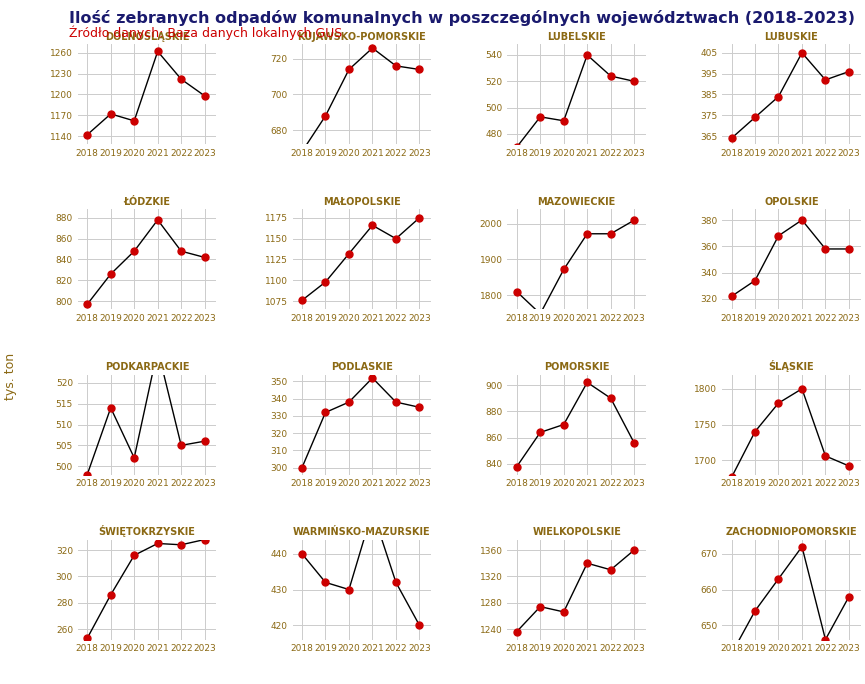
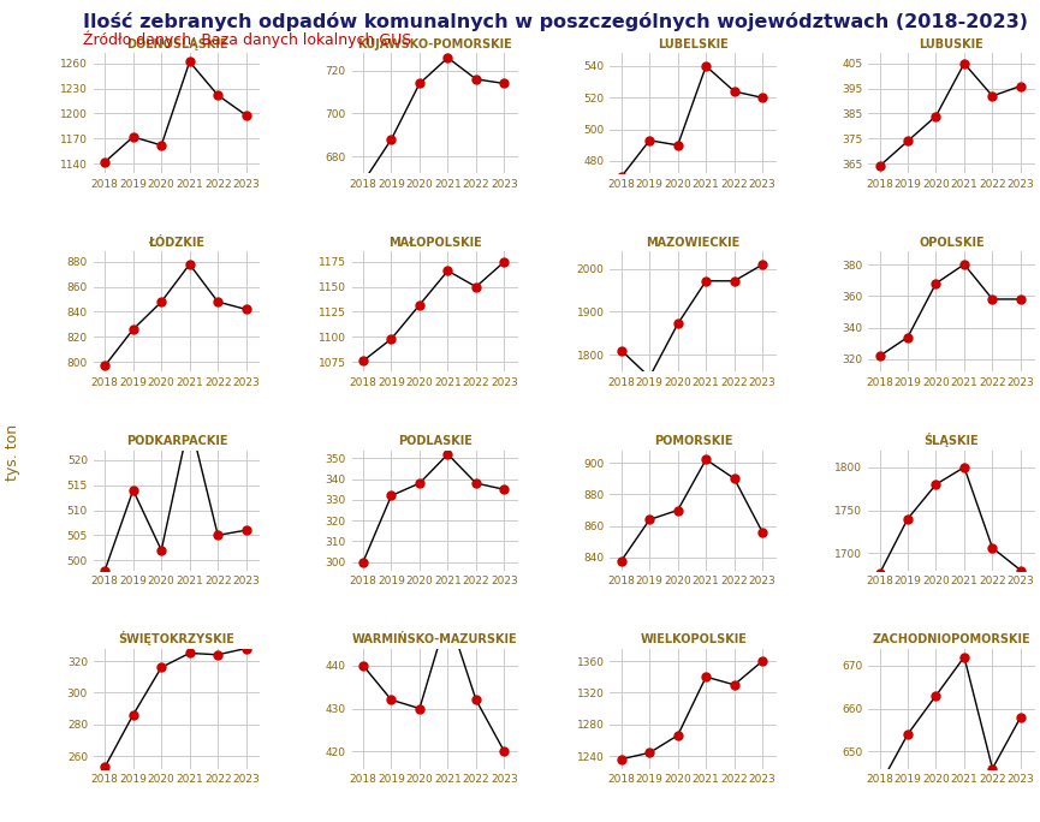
ŚLĄSKIE/2023: 1692 -> 1680
WIELKOPOLSKIE/2019: 1274 -> 1244
